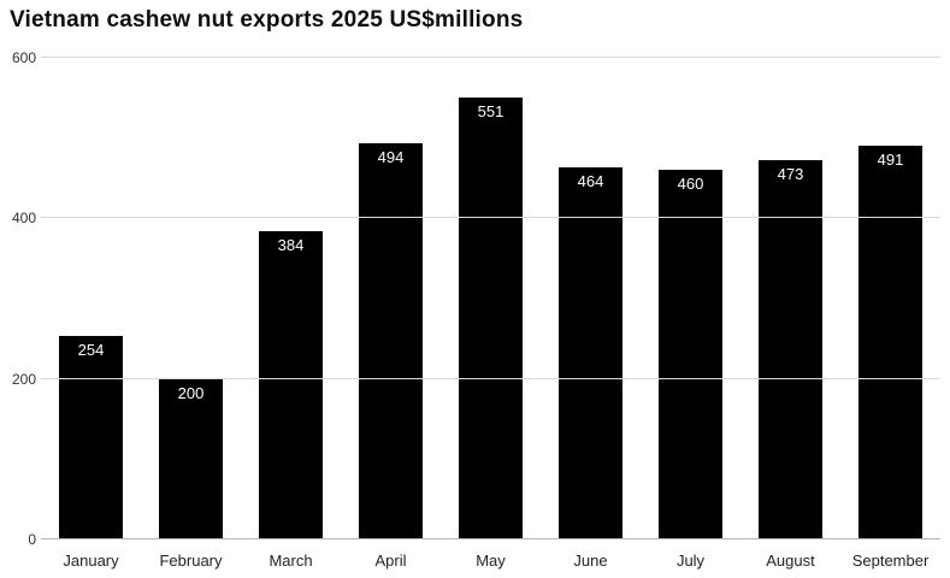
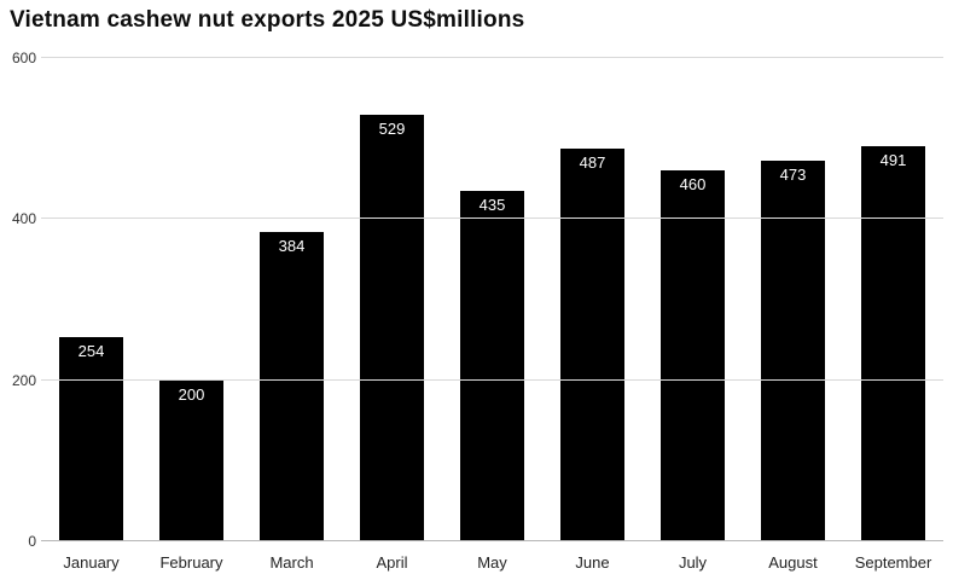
April: 494 -> 529
May: 551 -> 435
June: 464 -> 487
